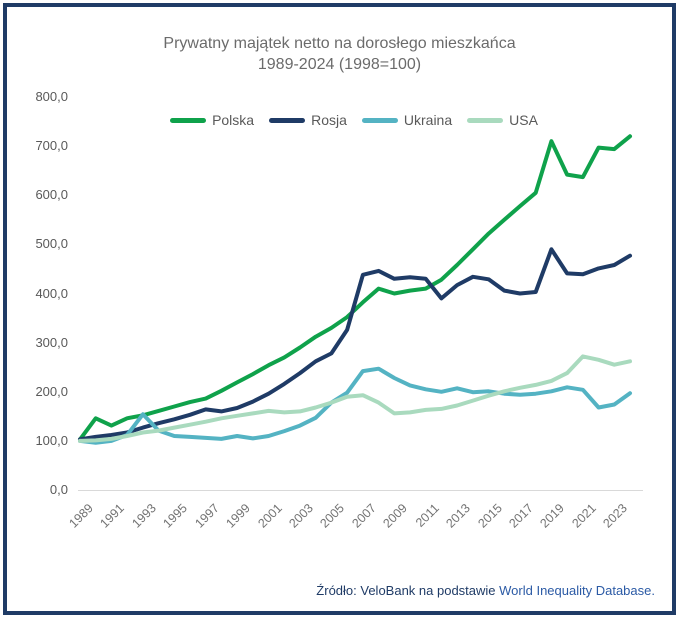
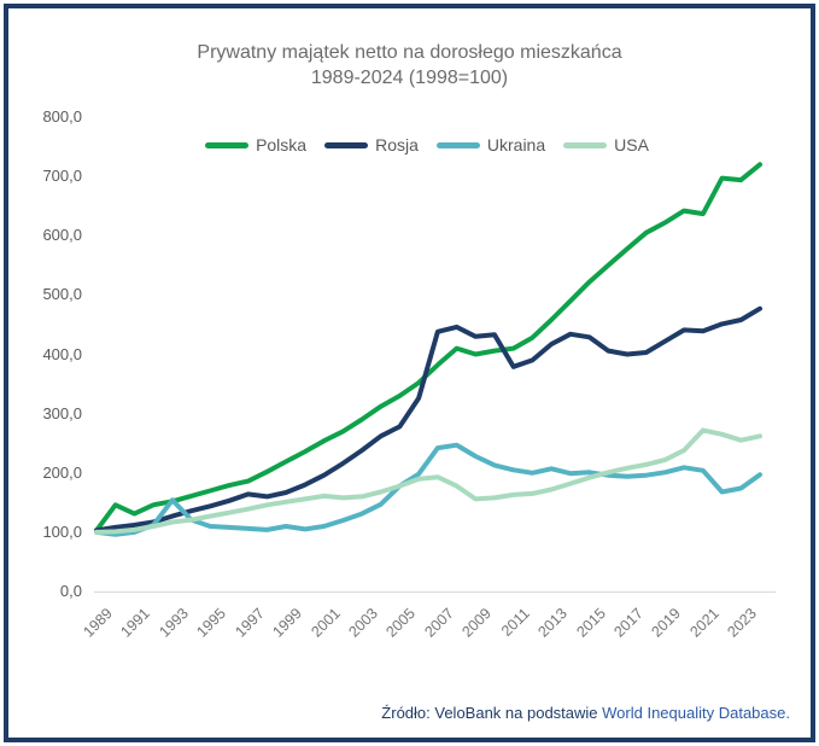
Rosja/2011: 430 -> 380
Polska/2019: 710 -> 620
Rosja/2019: 490 -> 420
